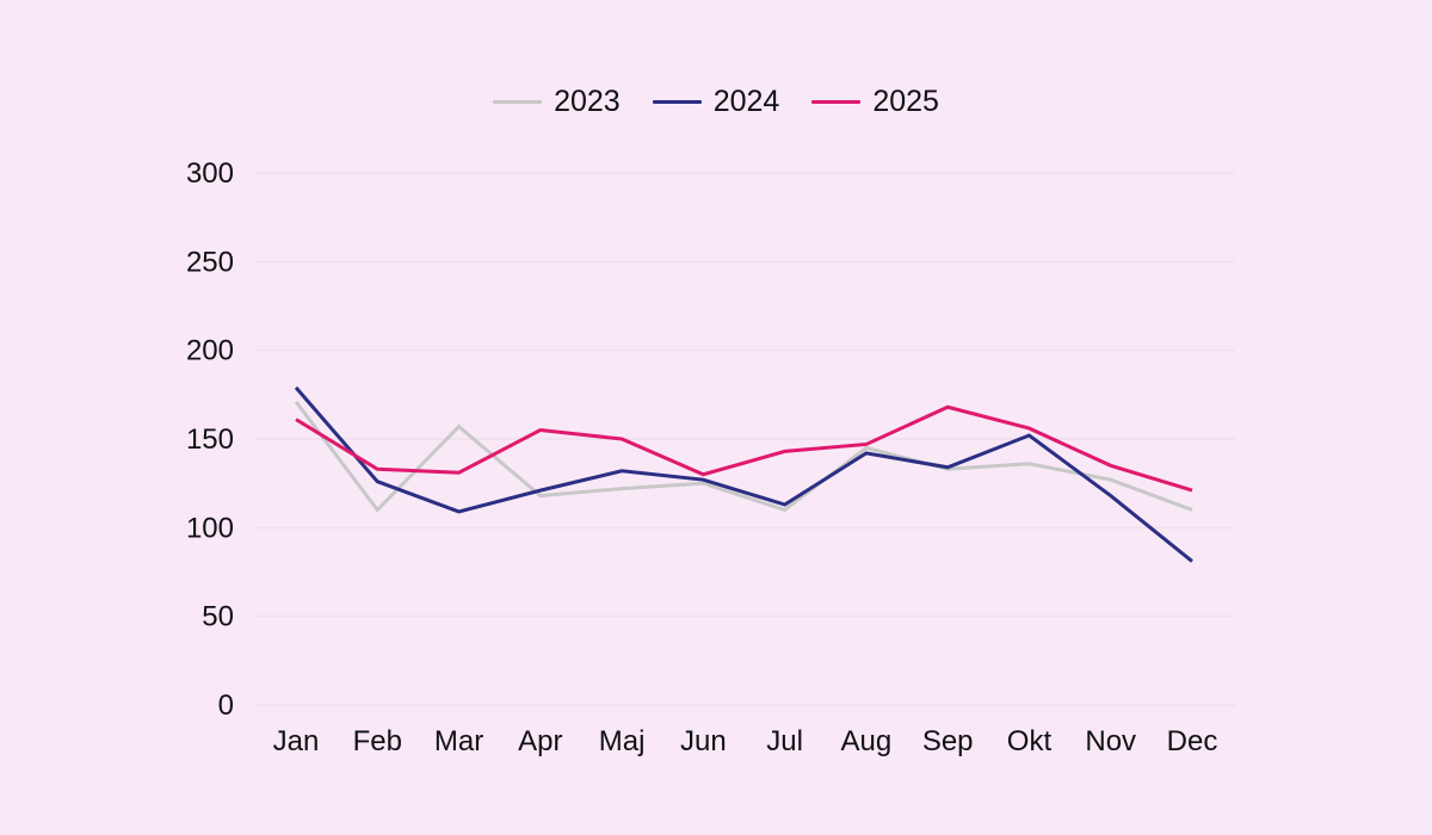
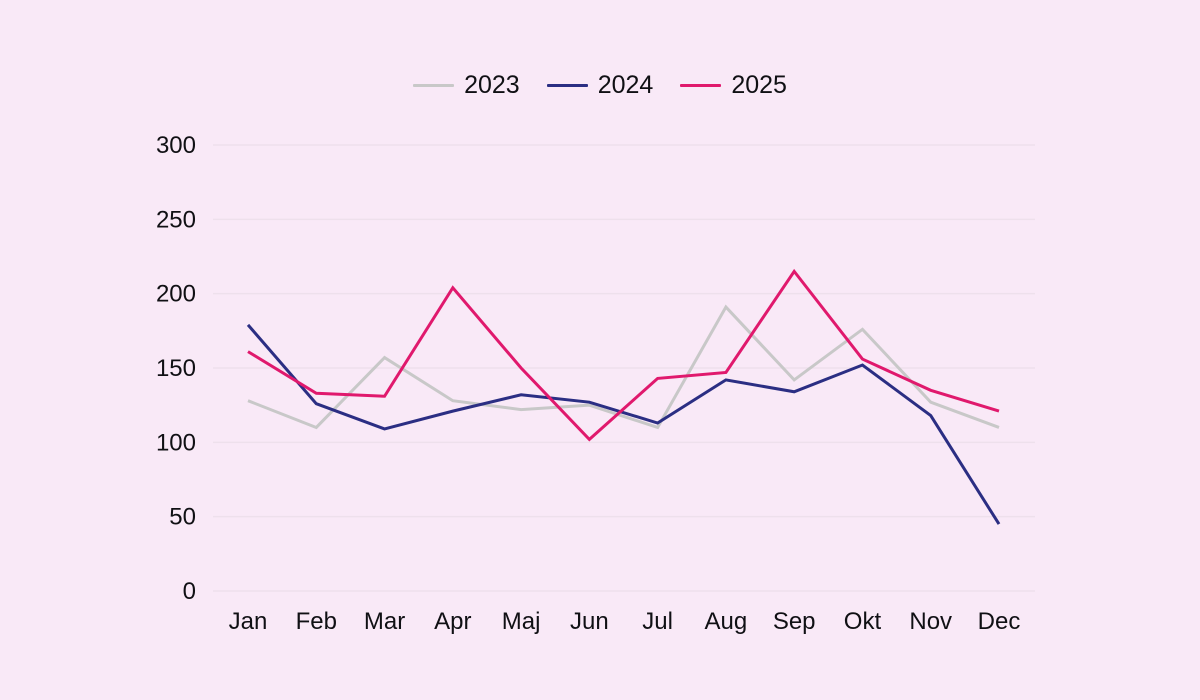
2023/Jan: 171 -> 128
2023/Apr: 118 -> 128
2025/Apr: 155 -> 204
2025/Jun: 130 -> 102
2023/Aug: 145 -> 191
2023/Sep: 133 -> 142
2025/Sep: 168 -> 215
2023/Okt: 136 -> 176
2024/Dec: 81 -> 45
